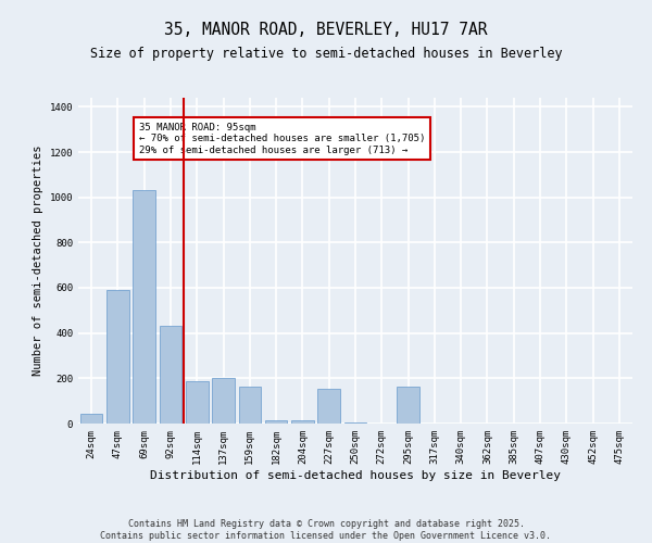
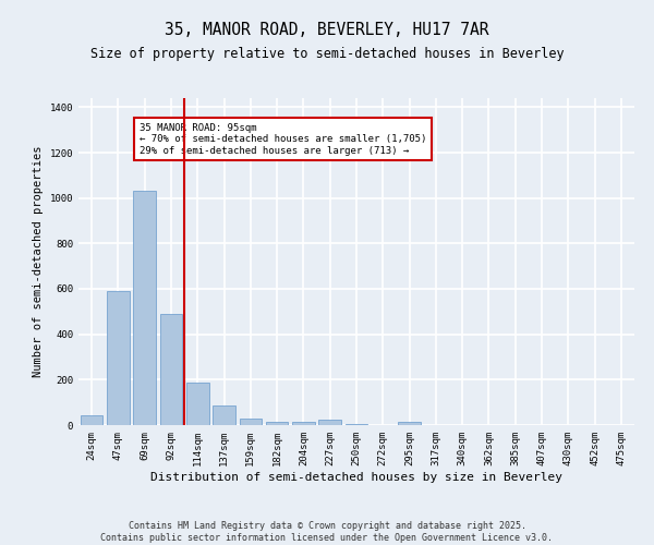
92sqm: 430 -> 490
137sqm: 200 -> 85
159sqm: 165 -> 28
227sqm: 155 -> 22
295sqm: 165 -> 15
